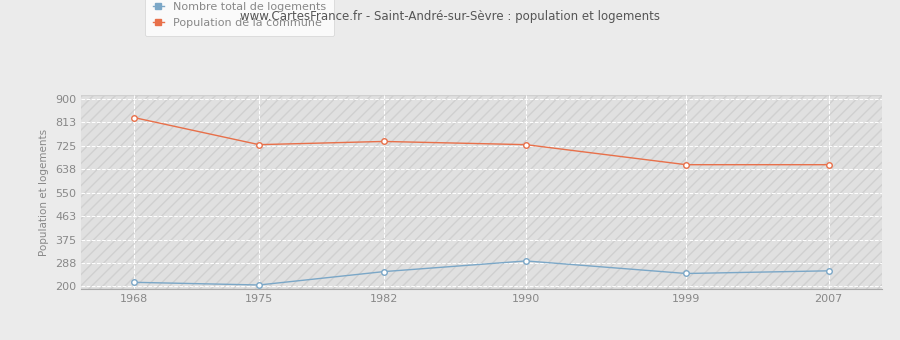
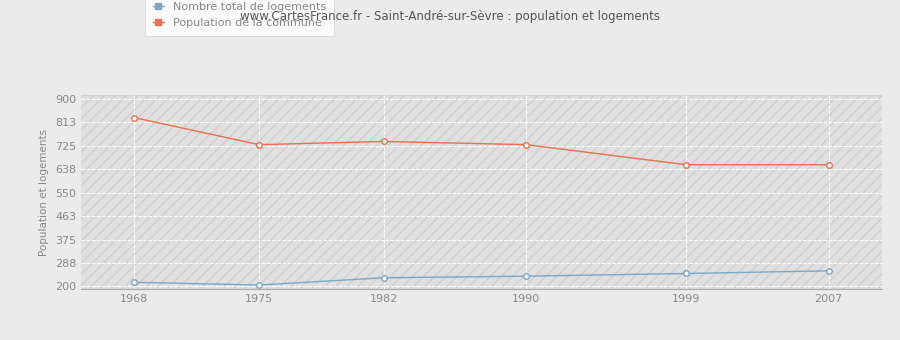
Nombre total de logements/1982: 255 -> 232
Nombre total de logements/1990: 295 -> 238
